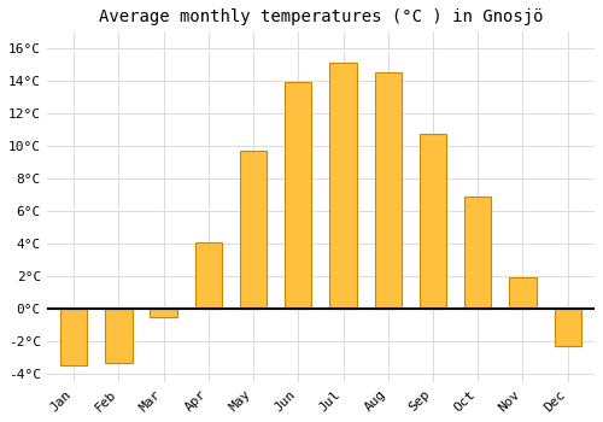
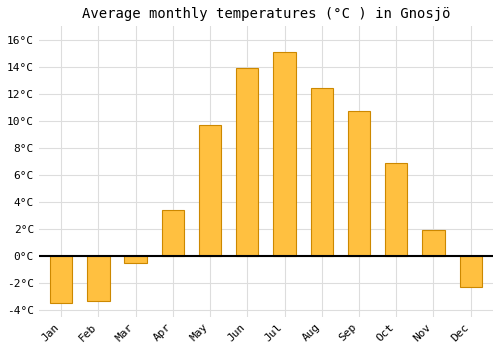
Apr: 4.1°C -> 3.4°C
Aug: 14.5°C -> 12.4°C
